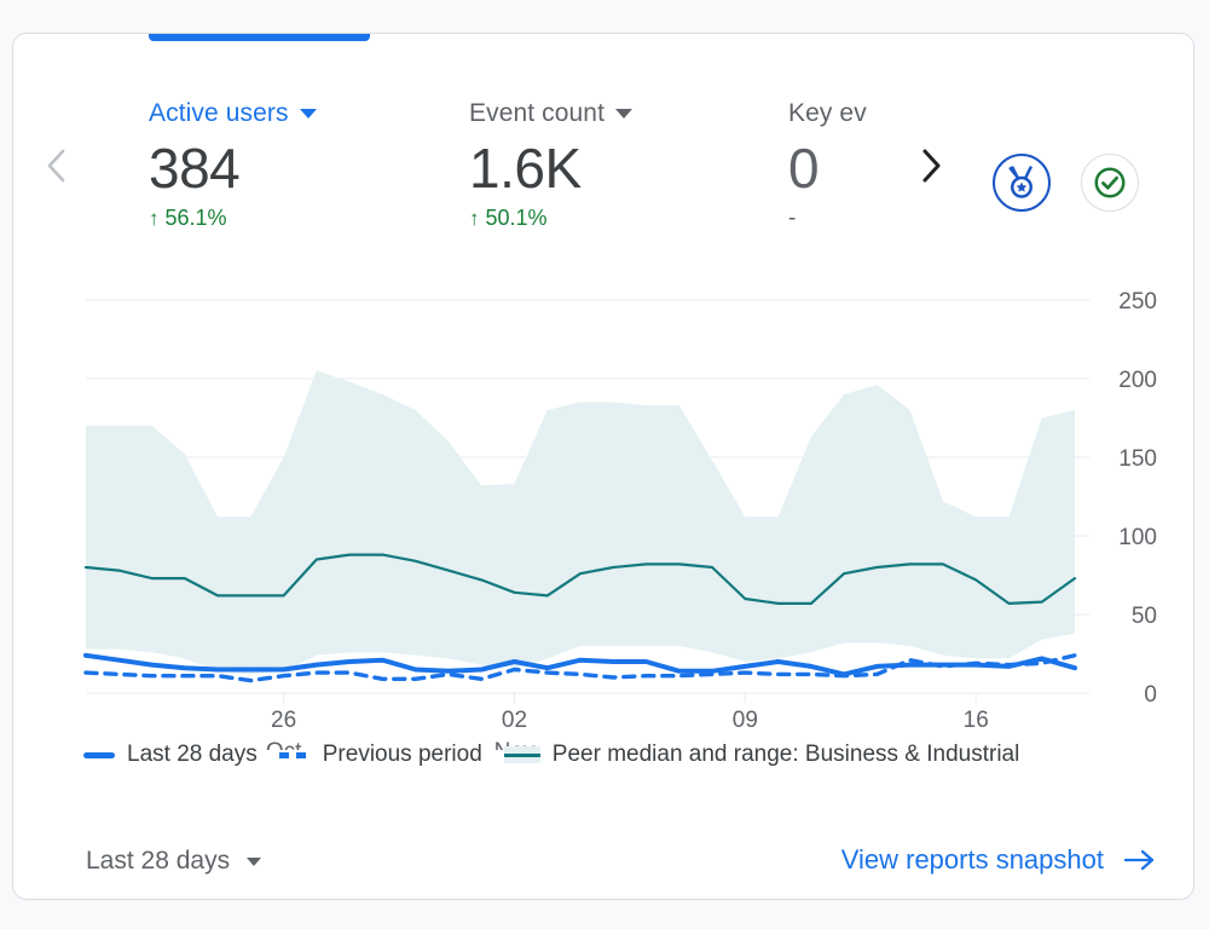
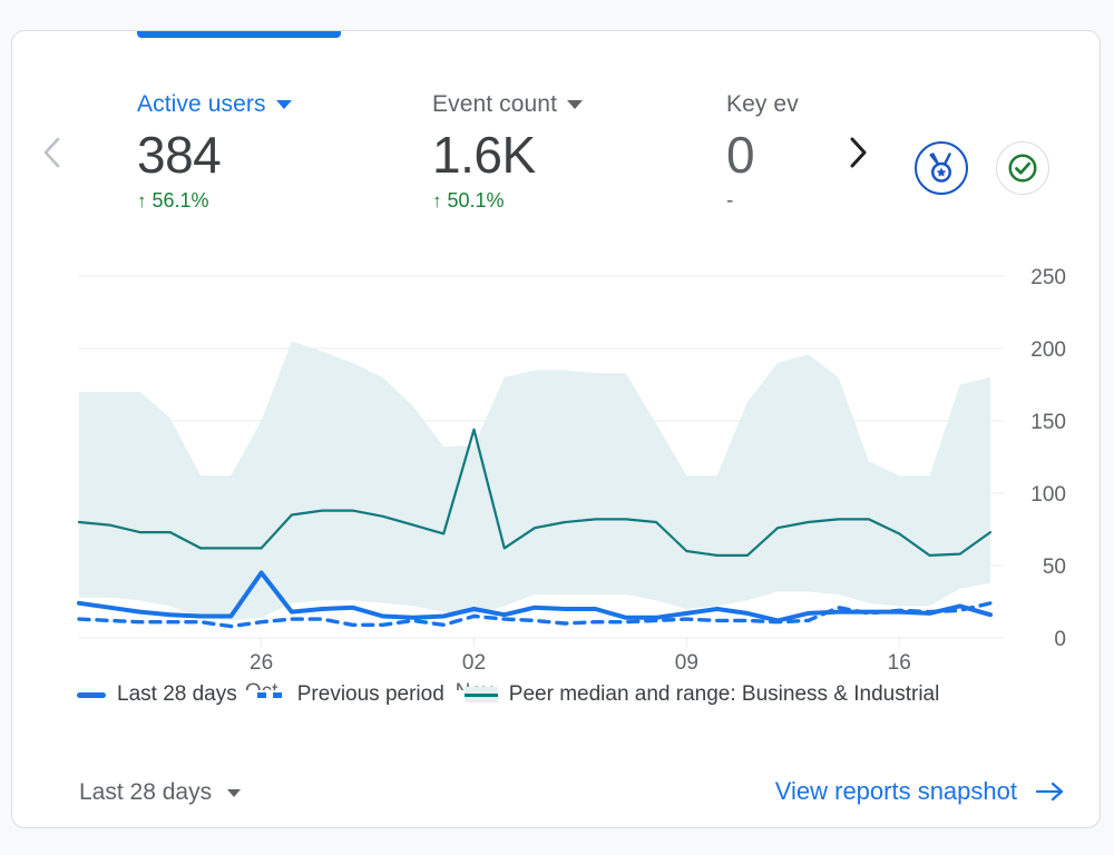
Last 28 days/26 Oct: 15 -> 45
Peer median and range: Business & Industrial/02 Nov: 64 -> 144
